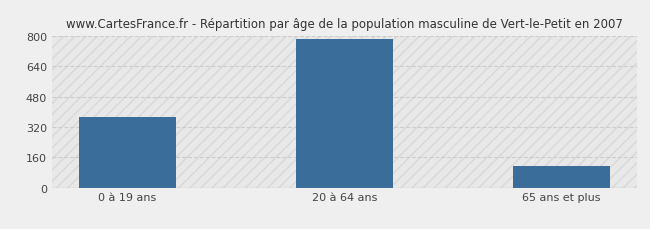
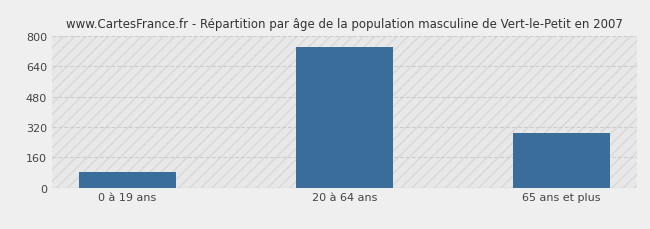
0 à 19 ans: 370 -> 80
20 à 64 ans: 780 -> 740
65 ans et plus: 110 -> 290
